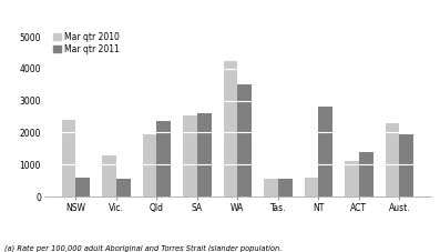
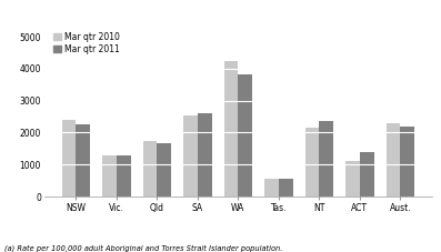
Mar qtr 2011/NSW: 600 -> 2250
Mar qtr 2011/Vic.: 550 -> 1300
Mar qtr 2010/Qld: 1950 -> 1750
Mar qtr 2011/Qld: 2350 -> 1680
Mar qtr 2011/WA: 3500 -> 3820
Mar qtr 2010/NT: 600 -> 2150
Mar qtr 2011/NT: 2800 -> 2370
Mar qtr 2011/Aust.: 1950 -> 2180
